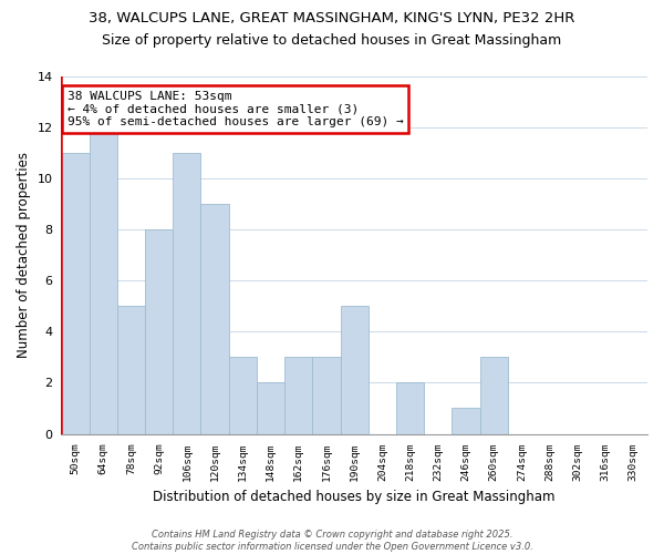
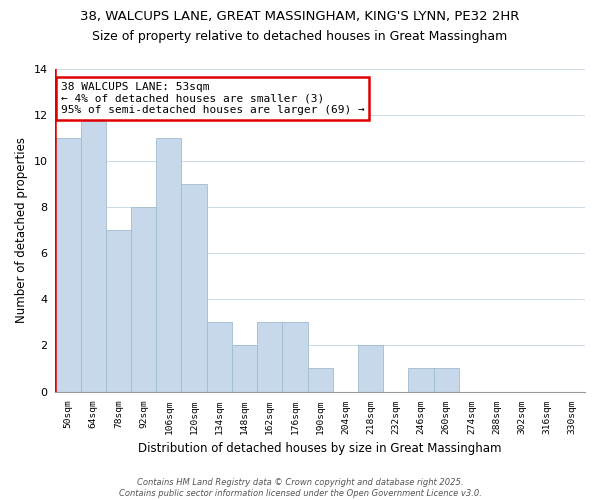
78sqm: 5 -> 7
190sqm: 5 -> 1
260sqm: 3 -> 1
